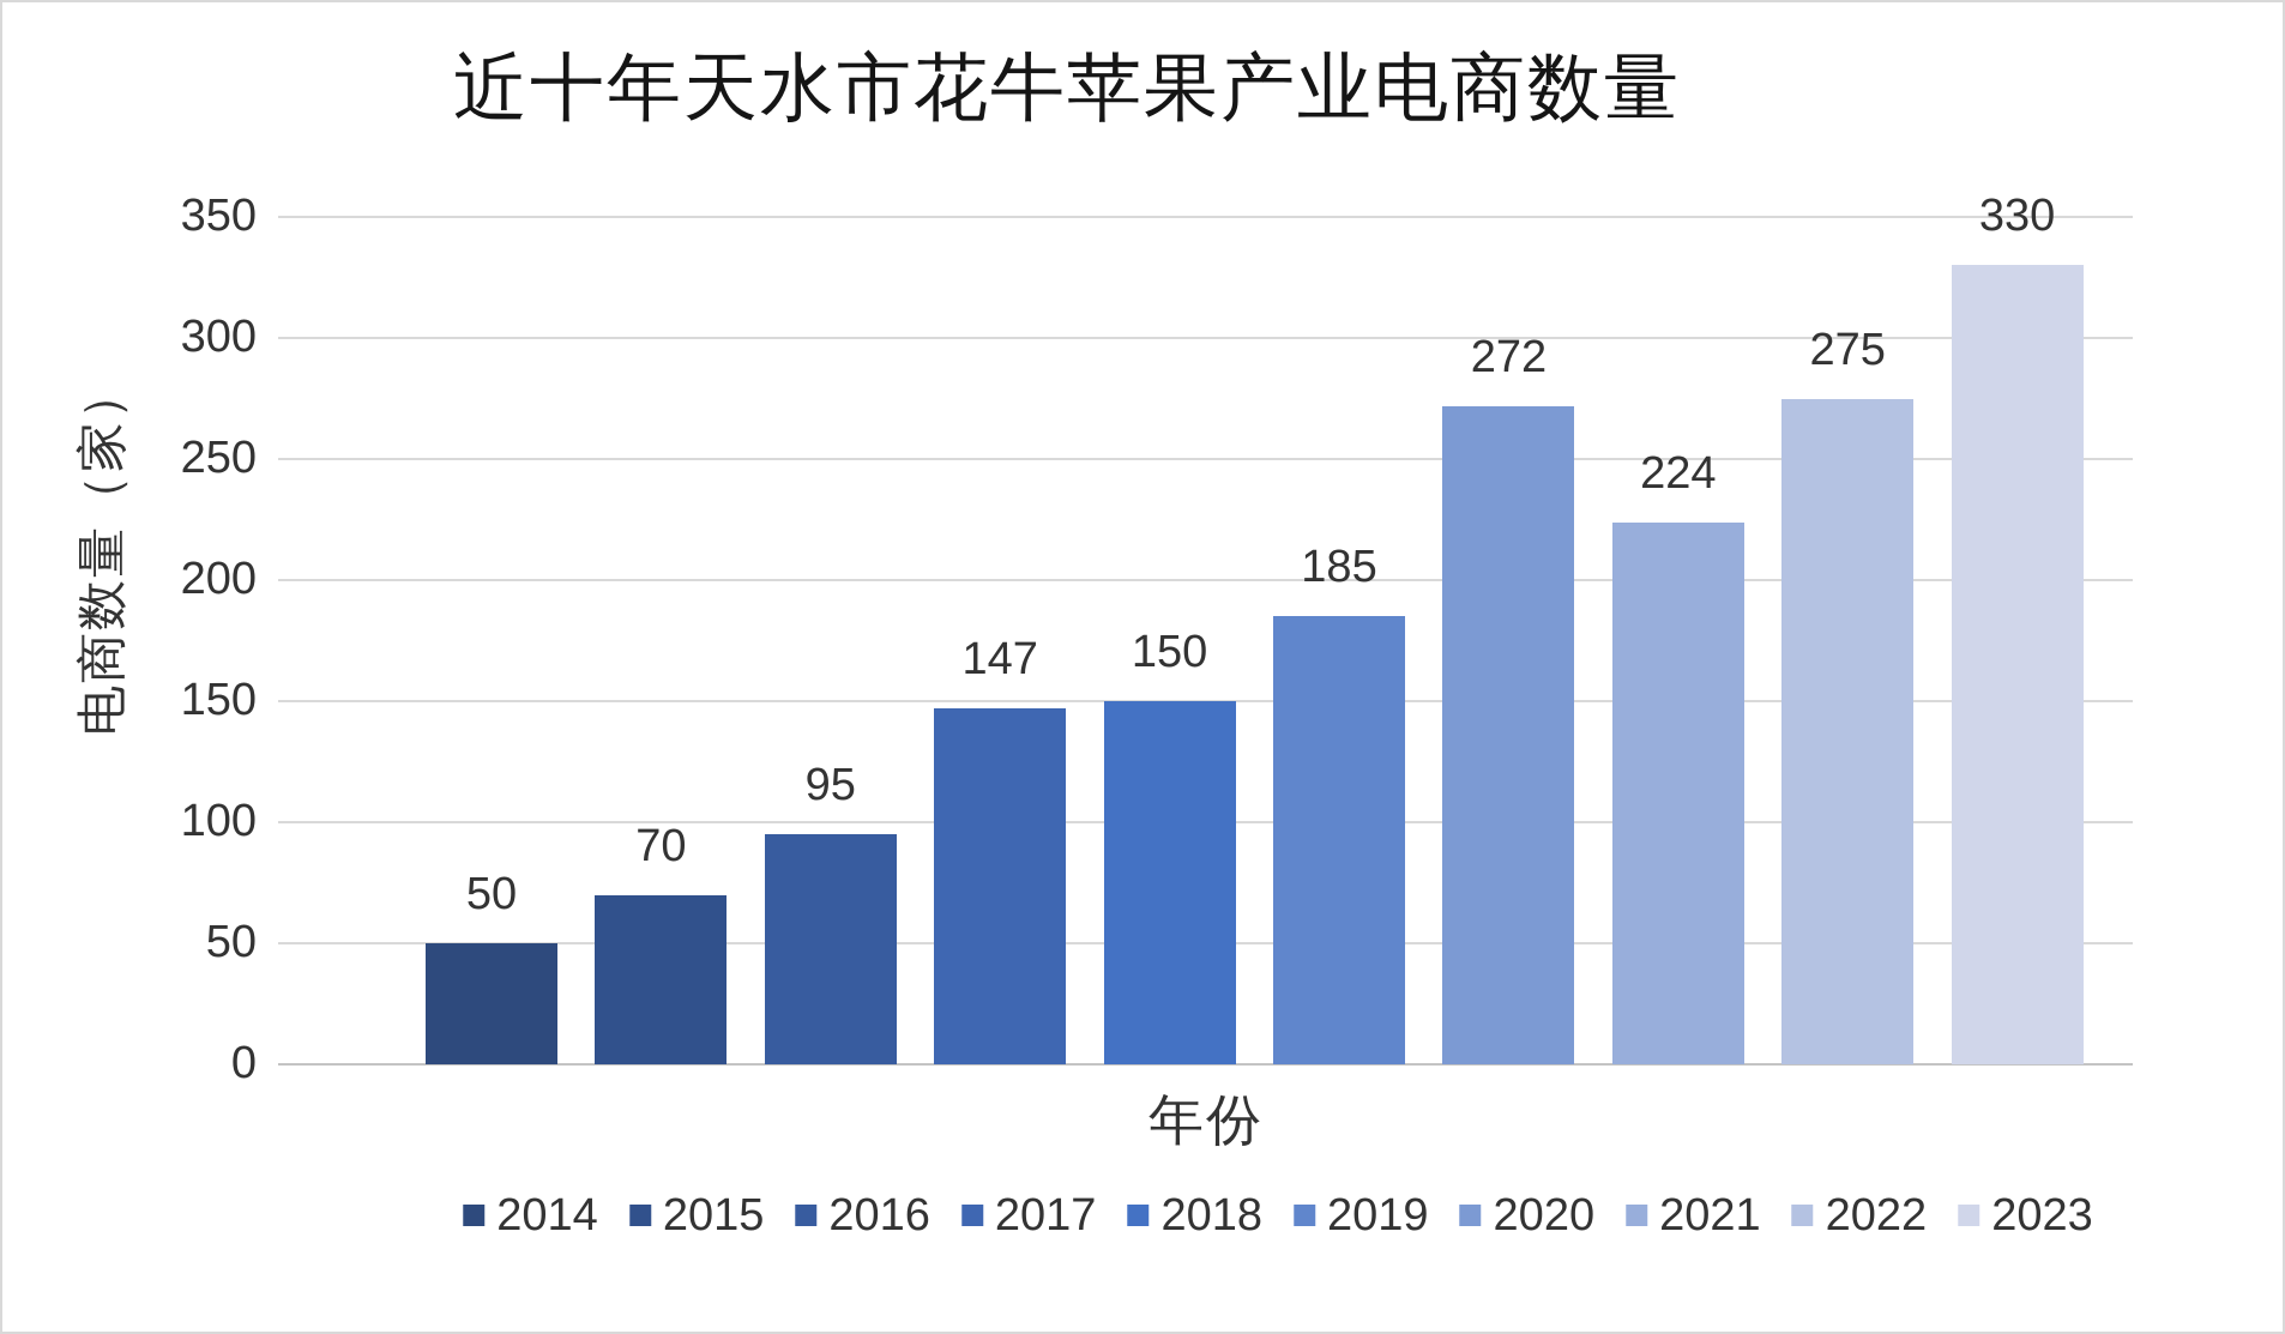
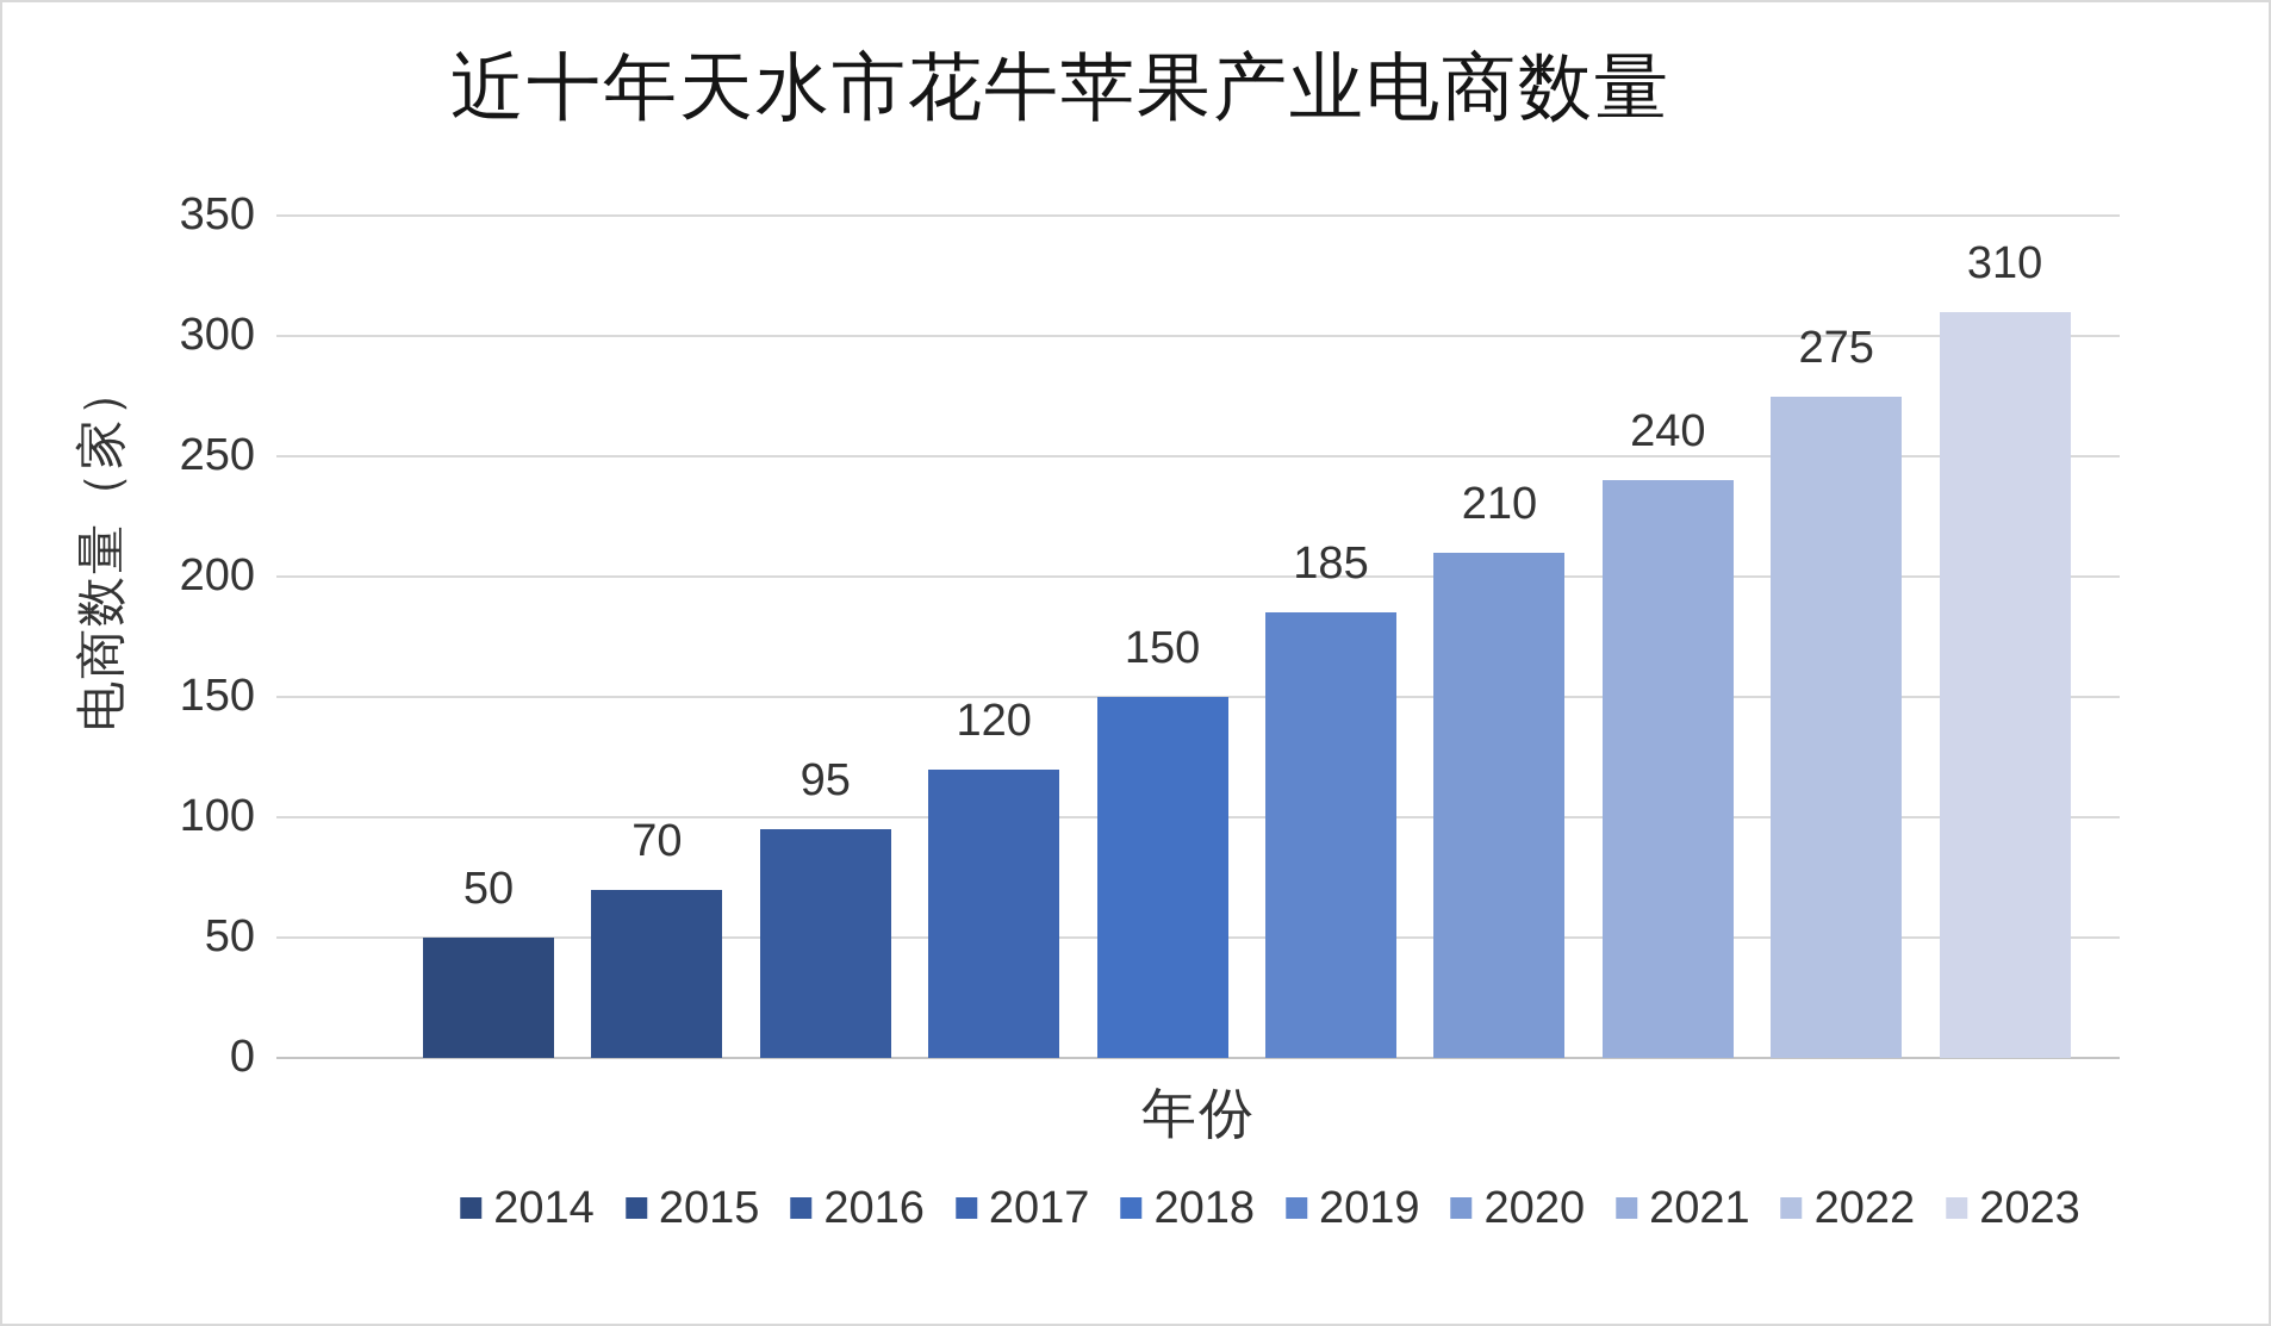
2017: 147 -> 120
2020: 272 -> 210
2021: 224 -> 240
2023: 330 -> 310
